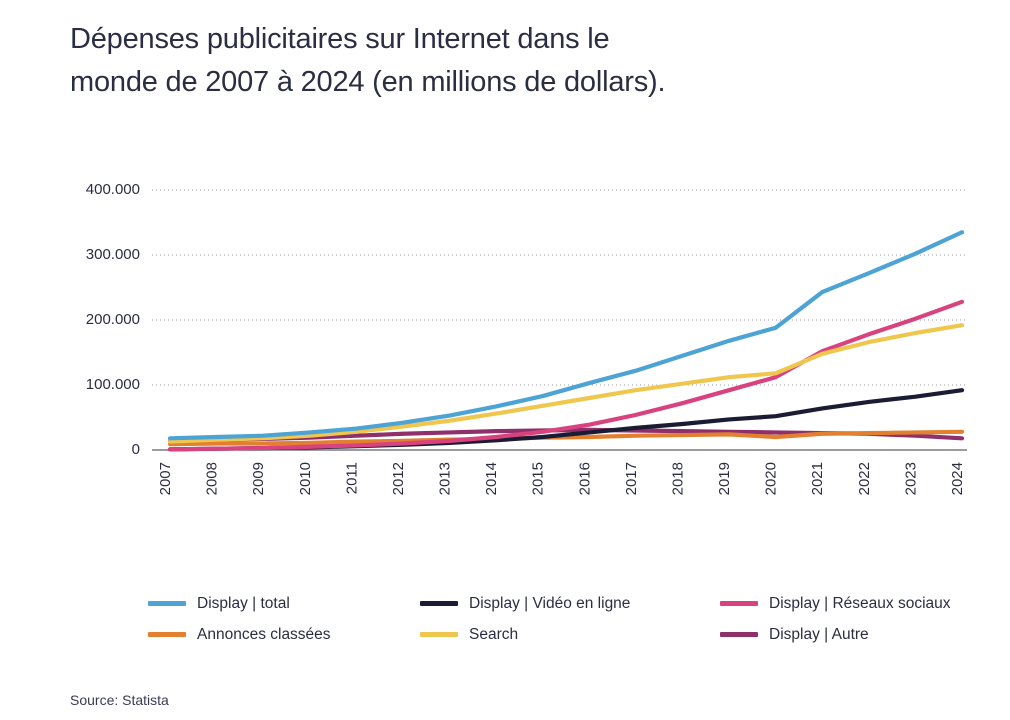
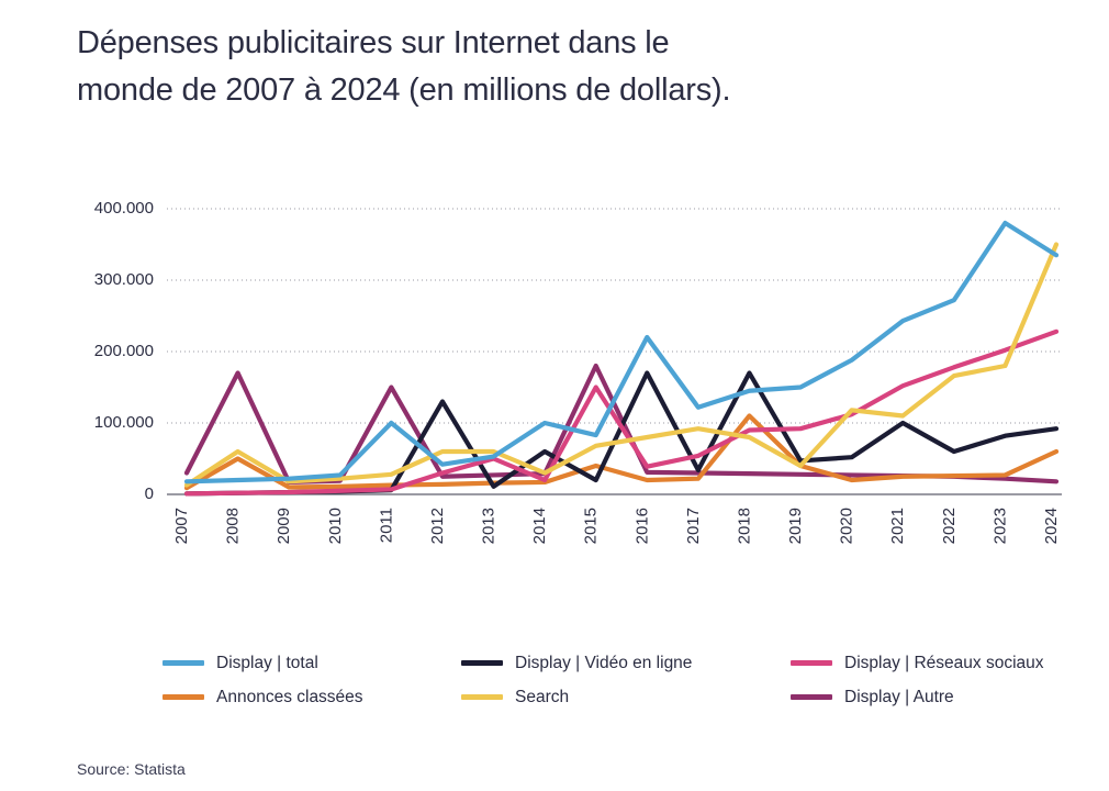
Display | Autre/2007: 10000 -> 30000
Annonces classées/2008: 10000 -> 50000
Search/2008: 20000 -> 60000
Display | Autre/2008: 20000 -> 170000
Display | total/2011: 30000 -> 100000
Display | Autre/2011: 20000 -> 150000
Display | Vidéo en ligne/2012: 10000 -> 130000
Display | Réseaux sociaux/2012: 10000 -> 30000
Search/2012: 40000 -> 60000
Display | Réseaux sociaux/2013: 10000 -> 50000
Search/2013: 40000 -> 60000
Display | total/2014: 70000 -> 100000
Display | Vidéo en ligne/2014: 20000 -> 60000
Search/2014: 60000 -> 30000
Display | Réseaux sociaux/2015: 30000 -> 150000
Annonces classées/2015: 20000 -> 40000
Display | Autre/2015: 30000 -> 180000
Display | total/2016: 100000 -> 220000
Display | Vidéo en ligne/2016: 30000 -> 170000
Display | Vidéo en ligne/2018: 40000 -> 170000
Display | Réseaux sociaux/2018: 70000 -> 90000
Annonces classées/2018: 20000 -> 110000
Search/2018: 100000 -> 80000
Display | total/2019: 170000 -> 150000
Annonces classées/2019: 20000 -> 40000
Search/2019: 110000 -> 40000
Display | Vidéo en ligne/2021: 60000 -> 100000
Search/2021: 150000 -> 110000
Display | Vidéo en ligne/2022: 70000 -> 60000
Display | total/2023: 300000 -> 380000
Annonces classées/2024: 30000 -> 60000
Search/2024: 190000 -> 350000
